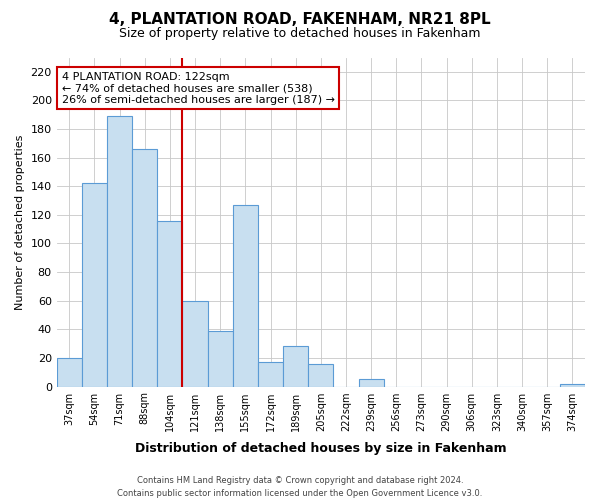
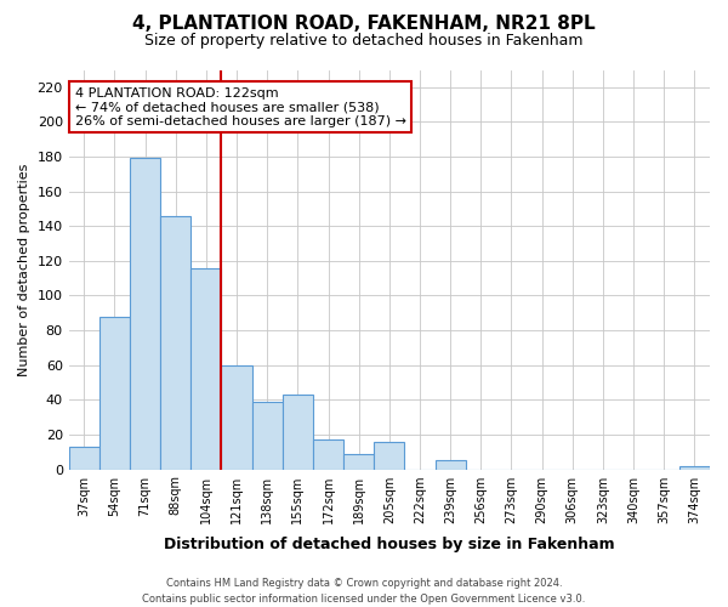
37sqm: 20 -> 13
54sqm: 142 -> 88
71sqm: 189 -> 179
88sqm: 166 -> 146
155sqm: 127 -> 43
189sqm: 28 -> 9
